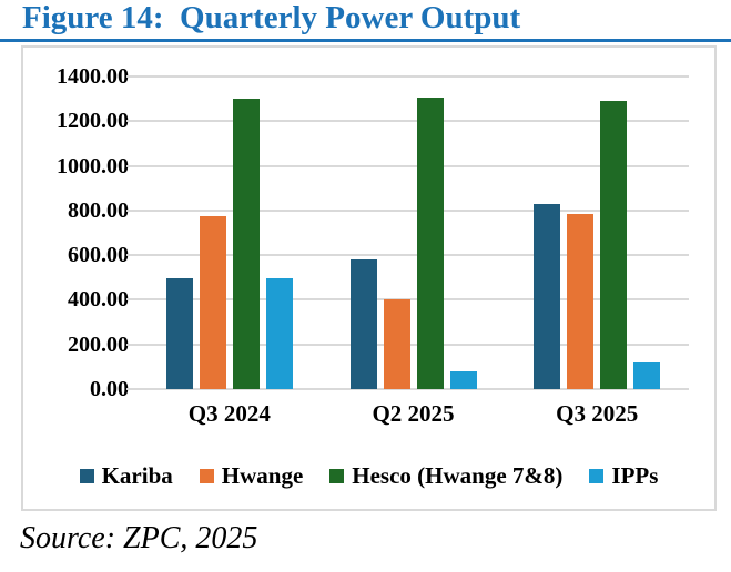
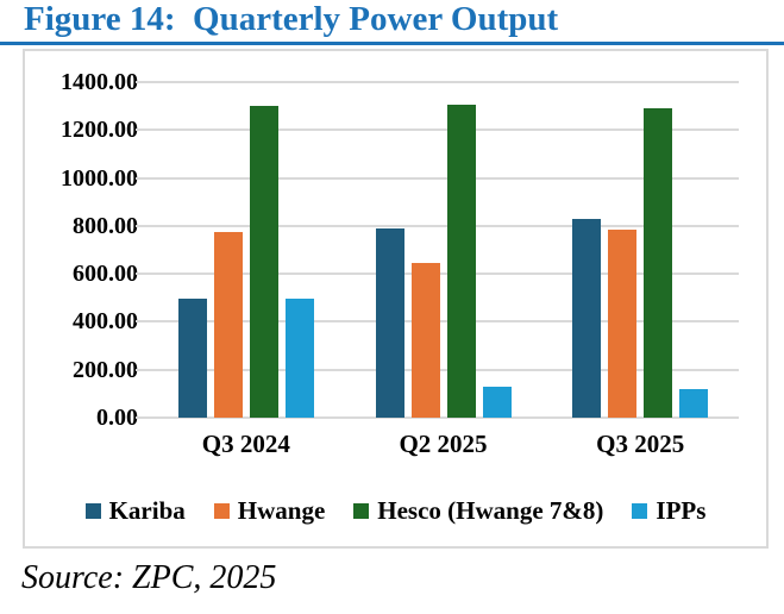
Kariba/Q2 2025: 580 -> 790
Hwange/Q2 2025: 400 -> 640
IPPs/Q2 2025: 80 -> 130
